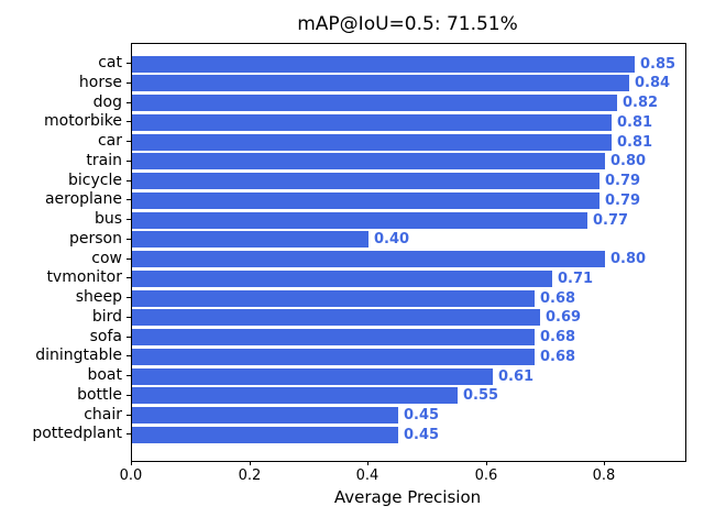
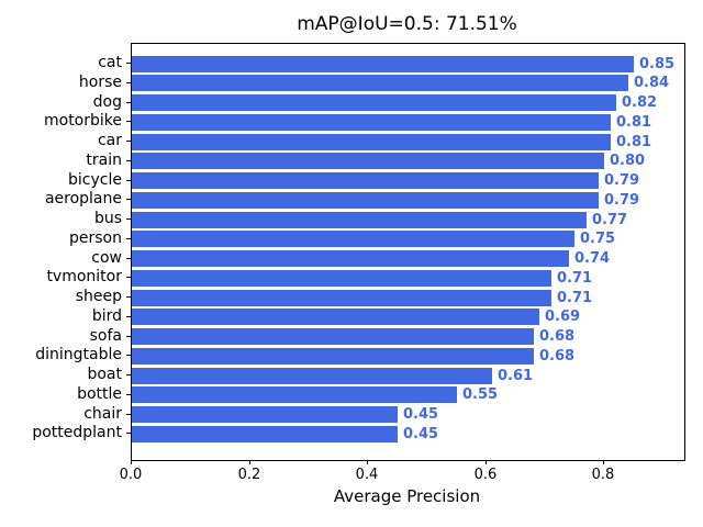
person: 0.40 -> 0.75
cow: 0.80 -> 0.74
sheep: 0.68 -> 0.71
